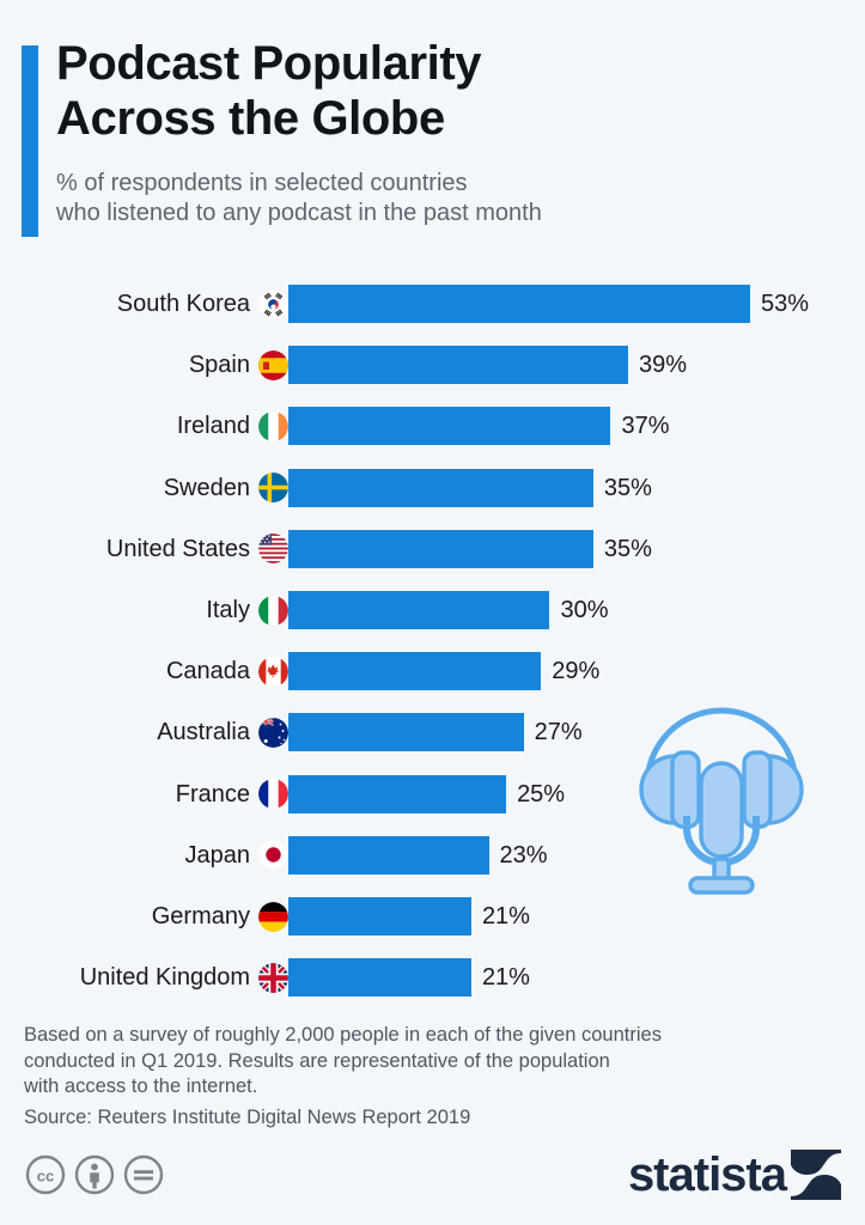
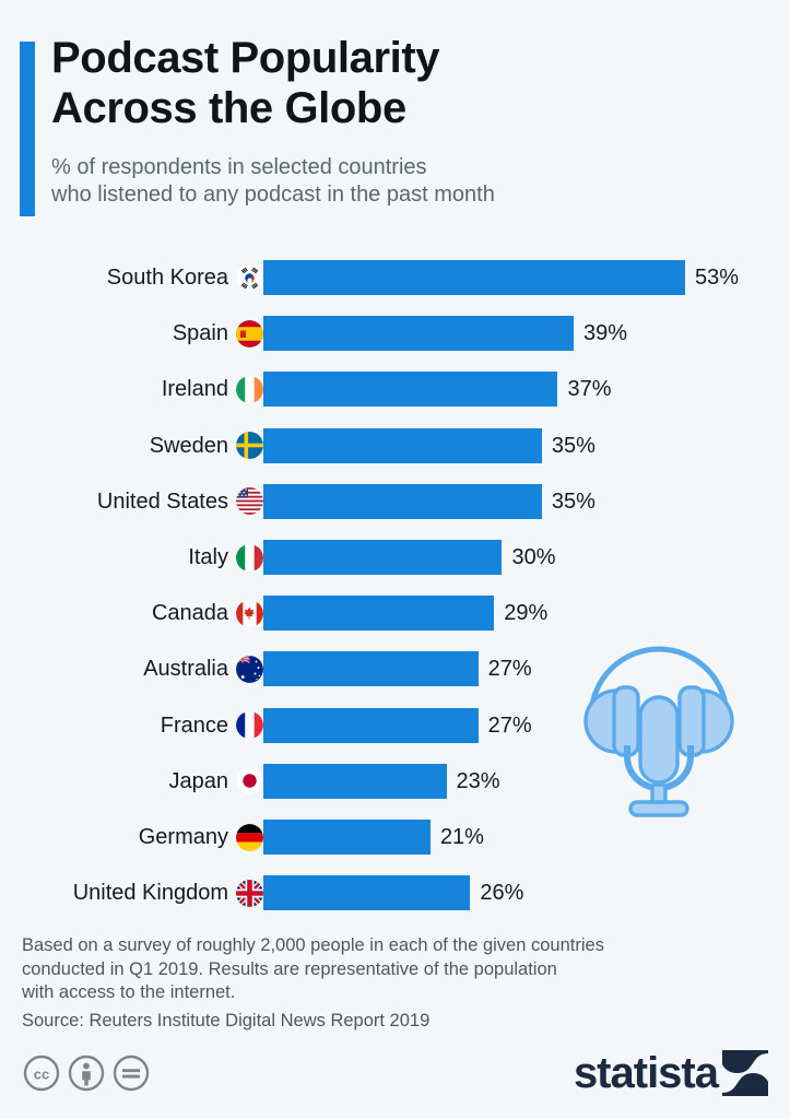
France: 25% -> 27%
United Kingdom: 21% -> 26%
